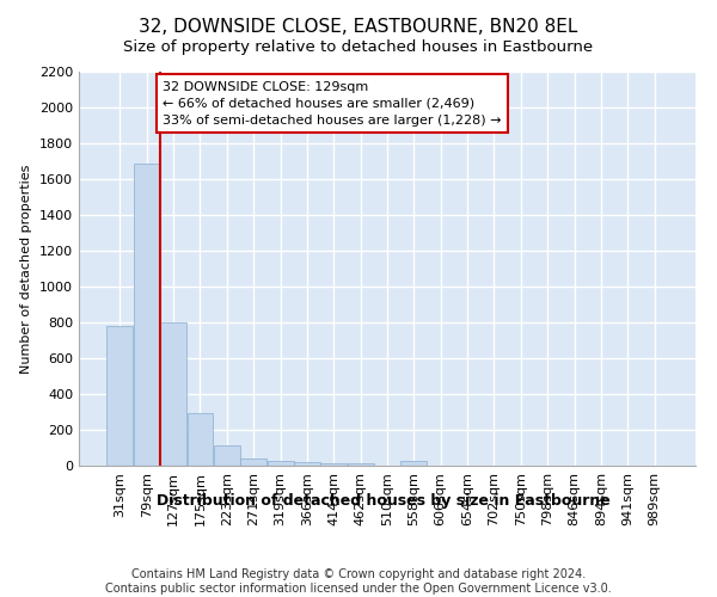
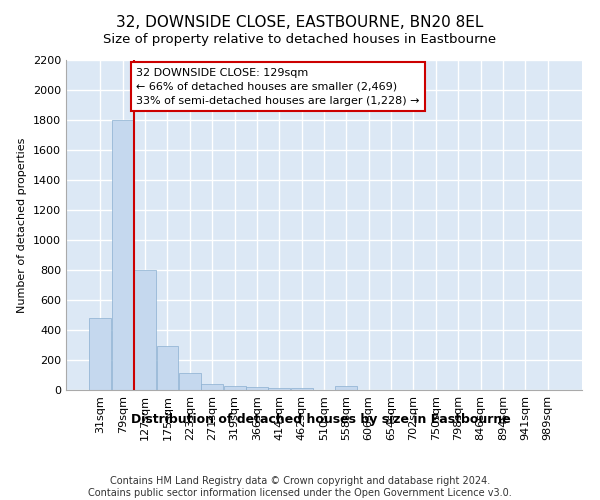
31sqm: 780 -> 480
79sqm: 1690 -> 1800
